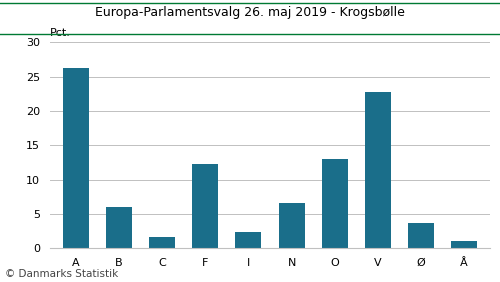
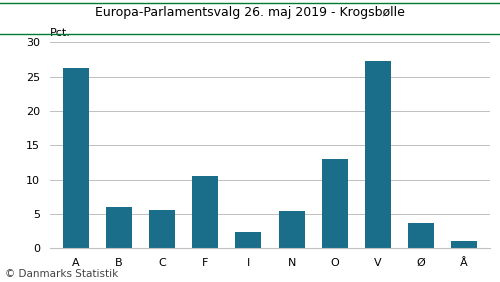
C: 1.6 -> 5.5
F: 12.2 -> 10.5
N: 6.6 -> 5.4
V: 22.8 -> 27.3
